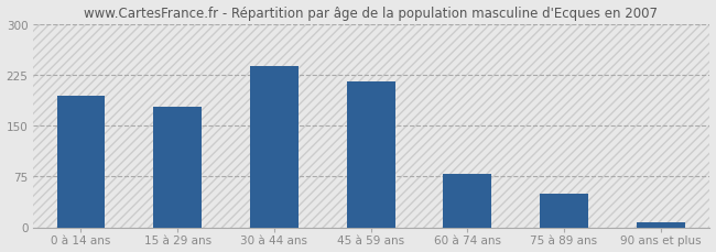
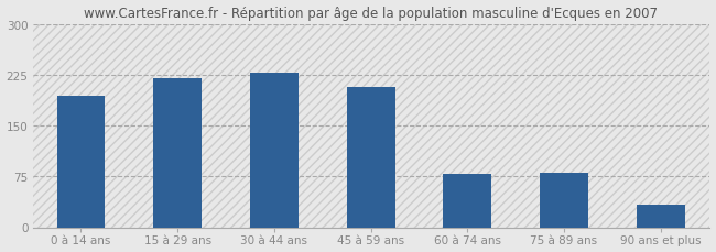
15 à 29 ans: 178 -> 220
30 à 44 ans: 237 -> 228
45 à 59 ans: 215 -> 206
75 à 89 ans: 50 -> 80
90 ans et plus: 8 -> 34
